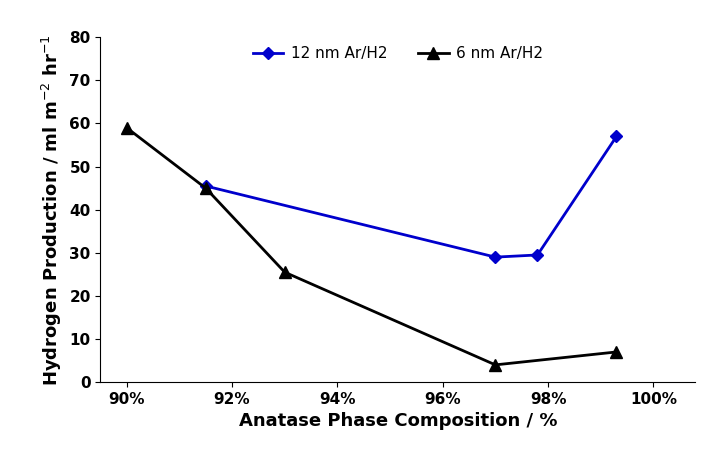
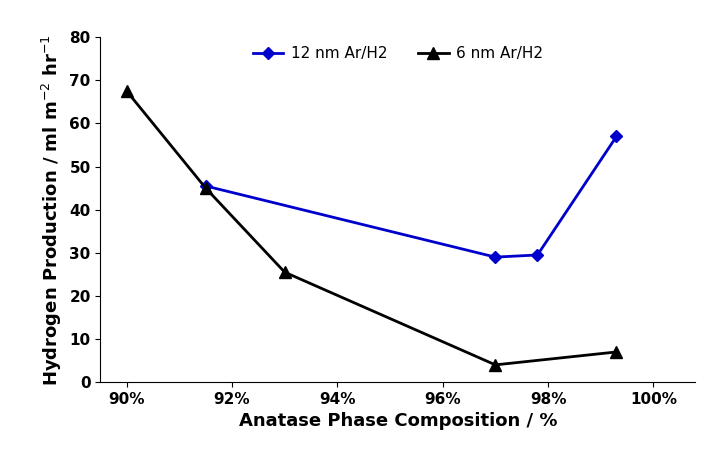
6 nm Ar/H2/90%: 59.0 -> 67.5
